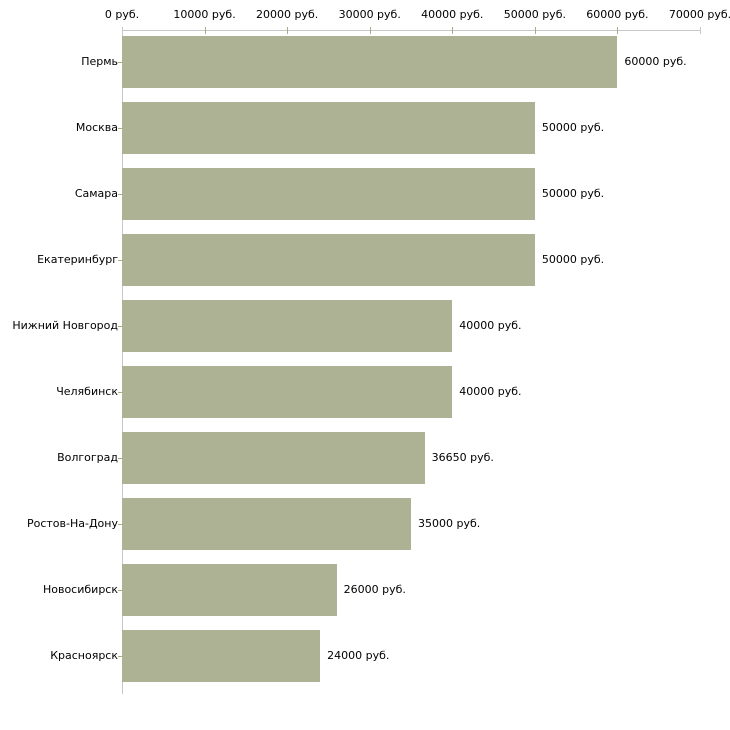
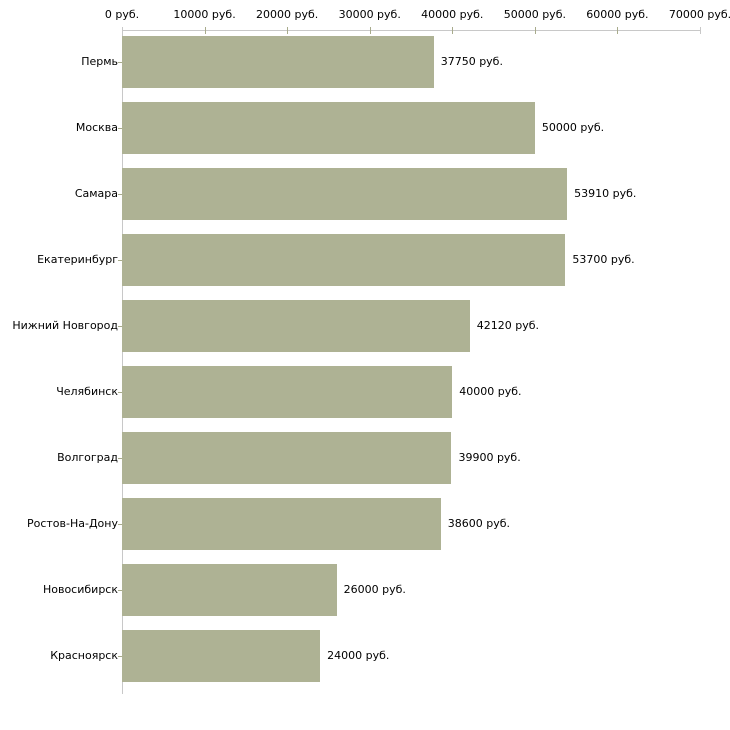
Пермь: 60000 -> 37750
Самара: 50000 -> 53910
Екатеринбург: 50000 -> 53700
Нижний Новгород: 40000 -> 42120
Волгоград: 36650 -> 39900
Ростов-На-Дону: 35000 -> 38600
